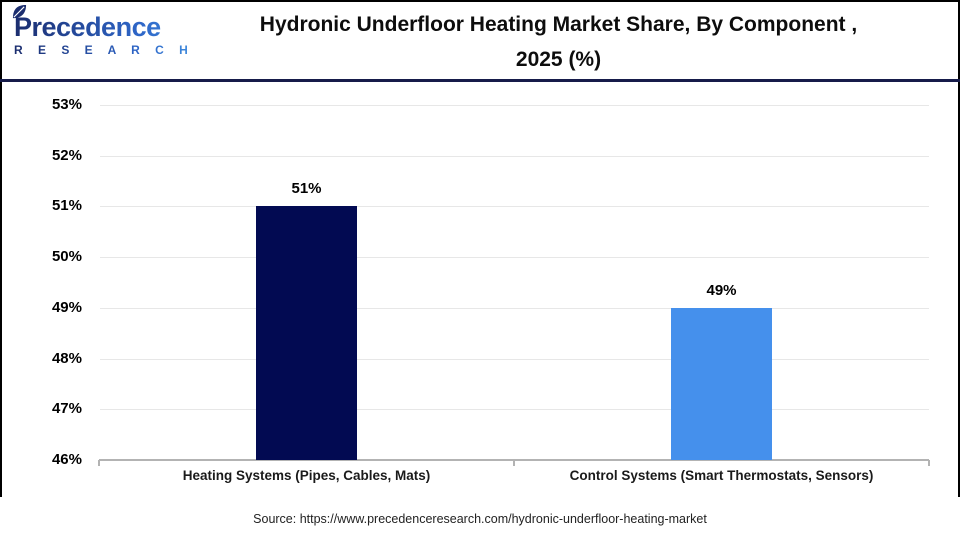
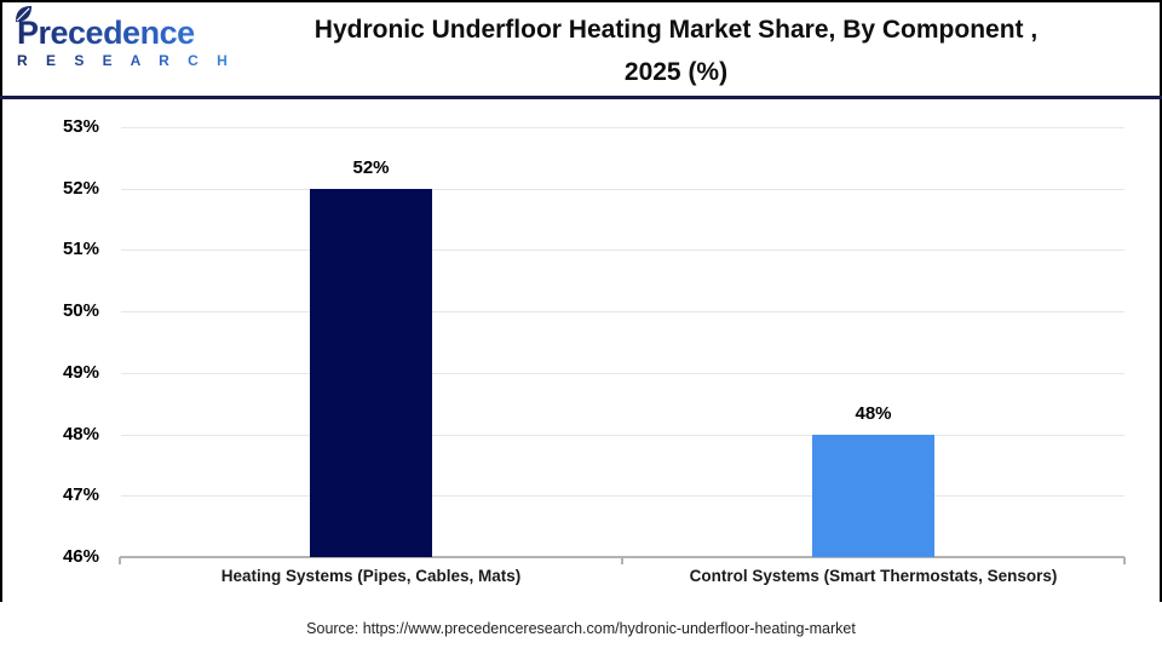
Heating Systems (Pipes, Cables, Mats): 51% -> 52%
Control Systems (Smart Thermostats, Sensors): 49% -> 48%
